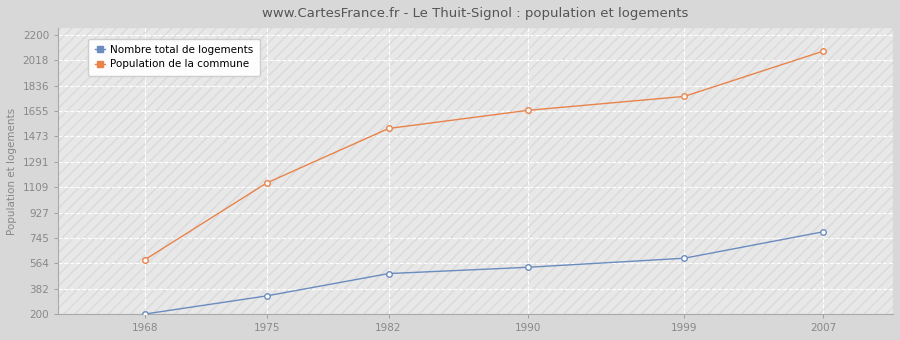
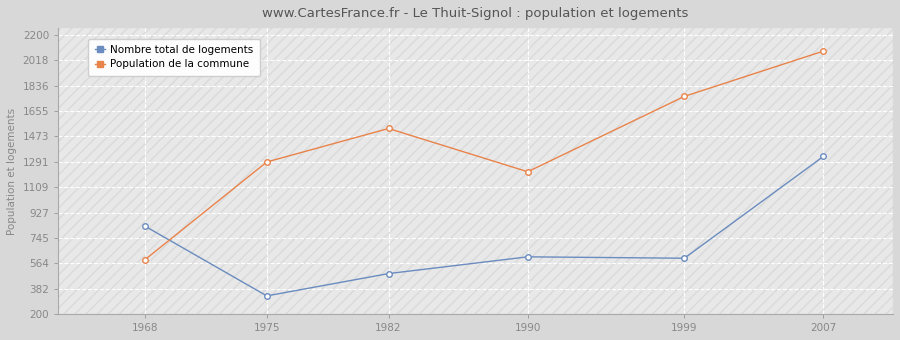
Nombre total de logements/1968: 200 -> 830
Population de la commune/1975: 1140 -> 1290
Nombre total de logements/1990: 540 -> 610
Population de la commune/1990: 1660 -> 1220
Nombre total de logements/2007: 790 -> 1330
